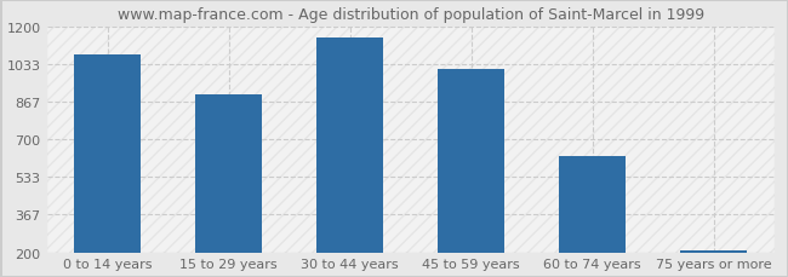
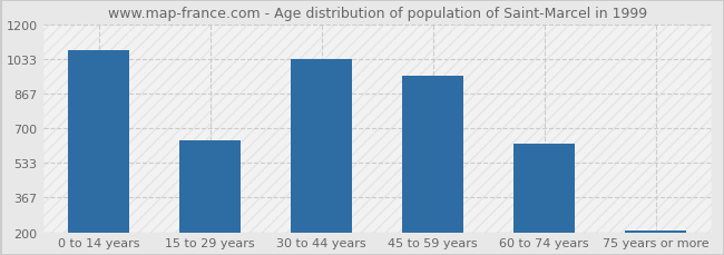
15 to 29 years: 900 -> 640
30 to 44 years: 1150 -> 1030
45 to 59 years: 1010 -> 950
